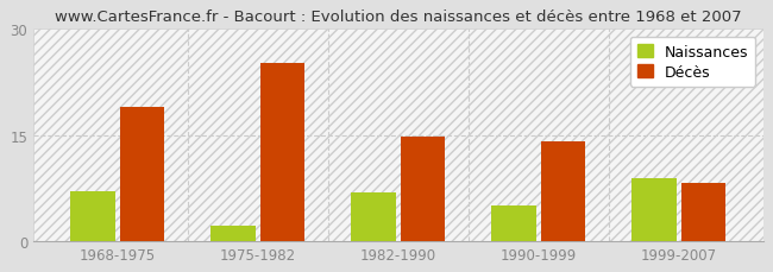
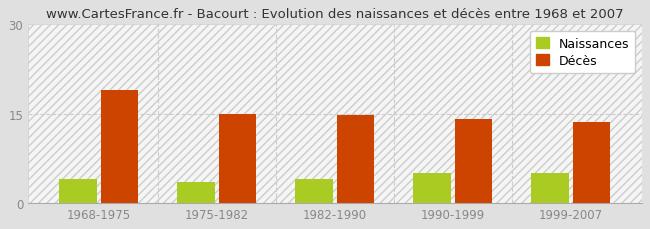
Naissances/1968-1975: 7.0 -> 4.0
Naissances/1975-1982: 2.2 -> 3.5
Décès/1975-1982: 25.2 -> 15.0
Naissances/1982-1990: 6.8 -> 4.0
Naissances/1999-2007: 8.8 -> 5.0
Décès/1999-2007: 8.2 -> 13.5
